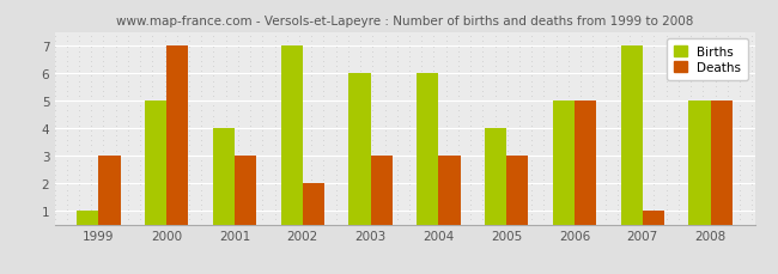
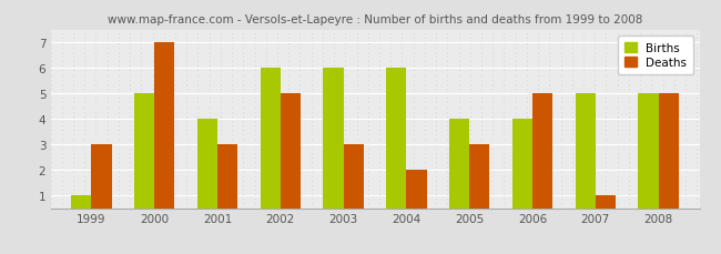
Births/2002: 7 -> 6
Deaths/2002: 2 -> 5
Deaths/2004: 3 -> 2
Births/2006: 5 -> 4
Births/2007: 7 -> 5
